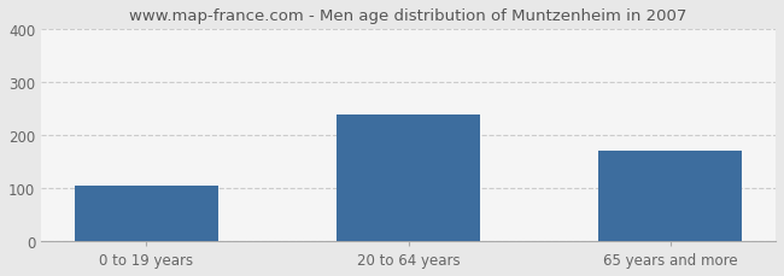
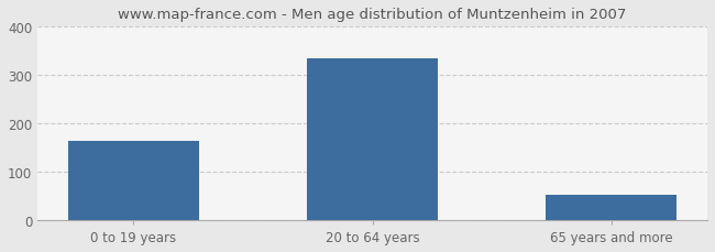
0 to 19 years: 105 -> 165
20 to 64 years: 240 -> 335
65 years and more: 170 -> 52
